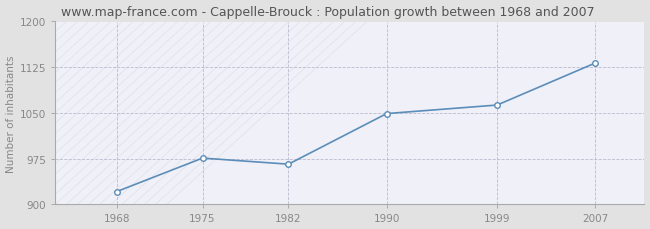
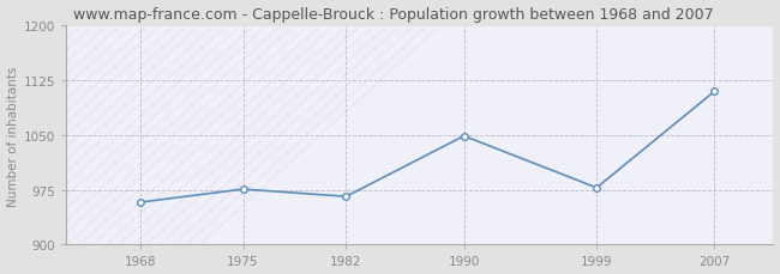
1968: 921 -> 958
1999: 1063 -> 978
2007: 1132 -> 1110
